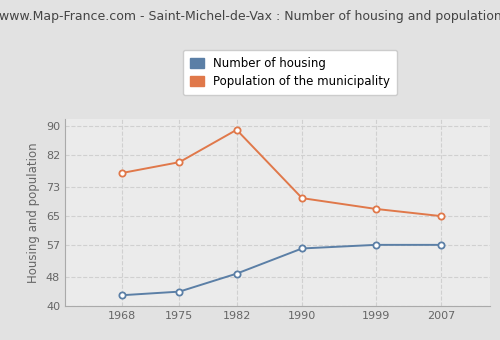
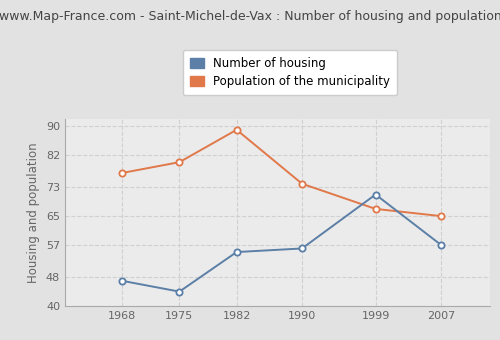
Number of housing/1968: 43 -> 47
Number of housing/1982: 49 -> 55
Population of the municipality/1990: 70 -> 74
Number of housing/1999: 57 -> 71
